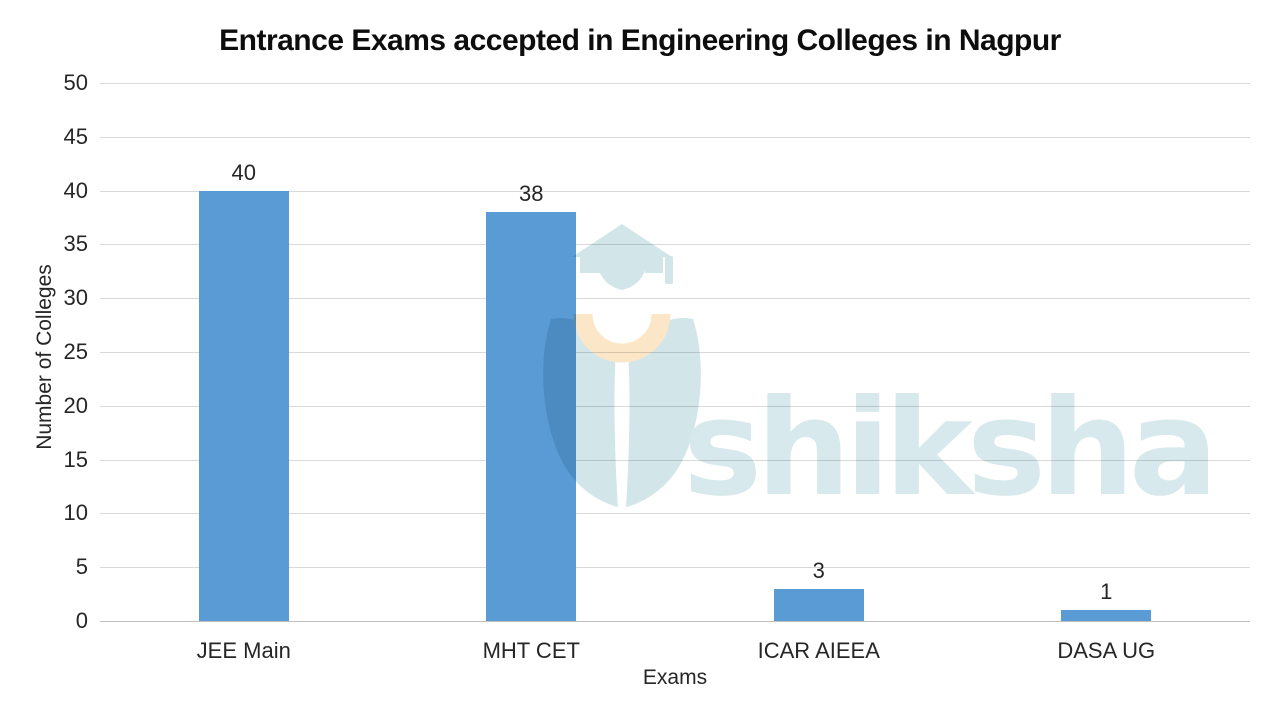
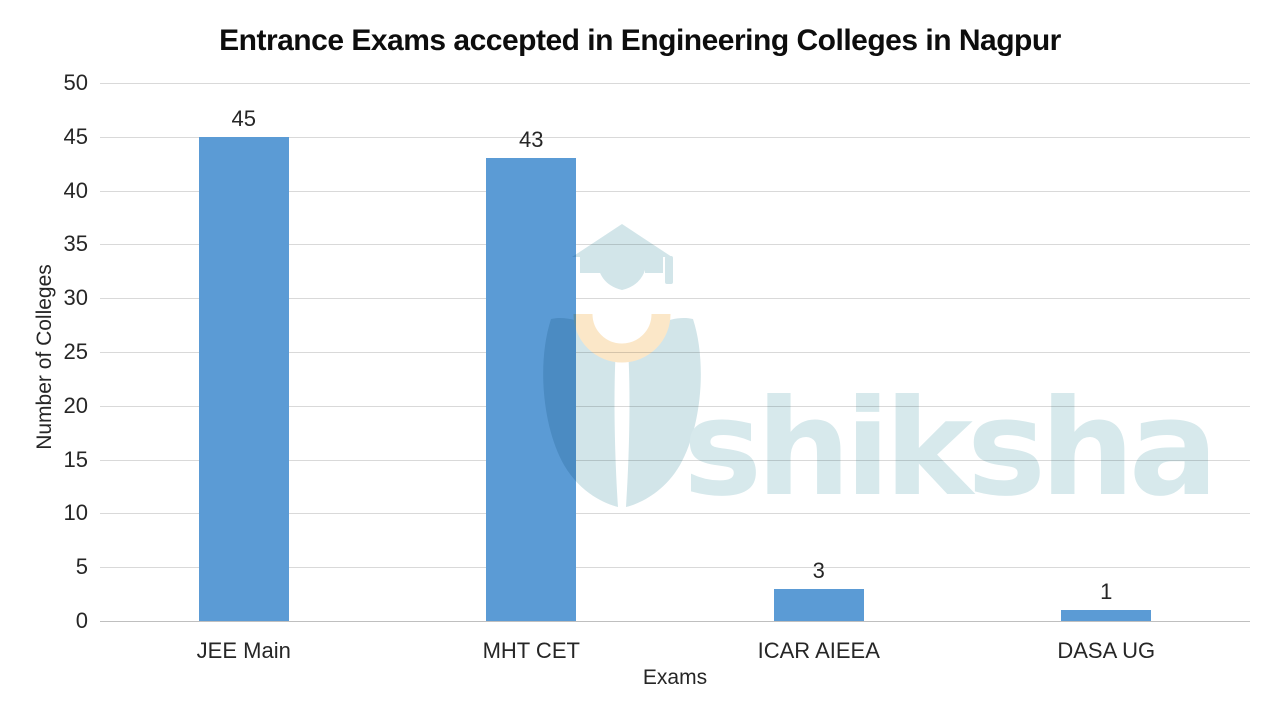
JEE Main: 40 -> 45
MHT CET: 38 -> 43
